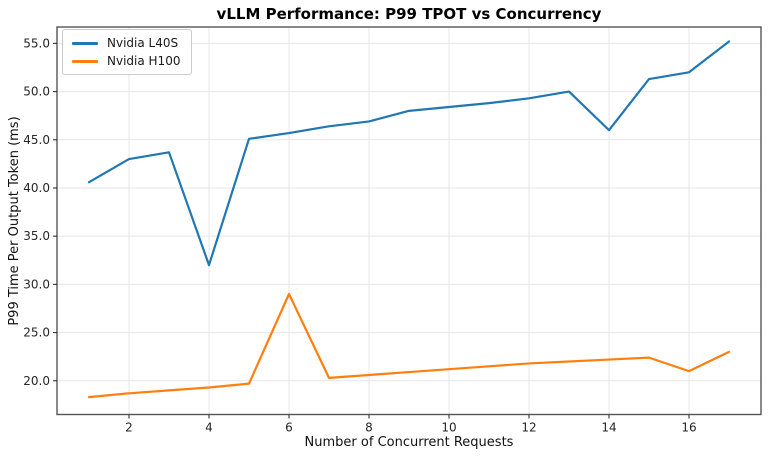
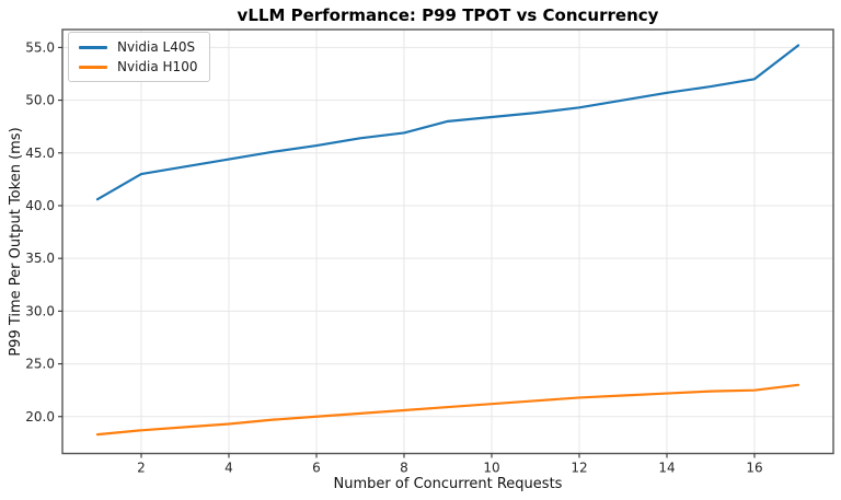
Nvidia L40S/4: 32 -> 44
Nvidia H100/6: 29 -> 20
Nvidia L40S/14: 46 -> 51
Nvidia H100/16: 21 -> 22
